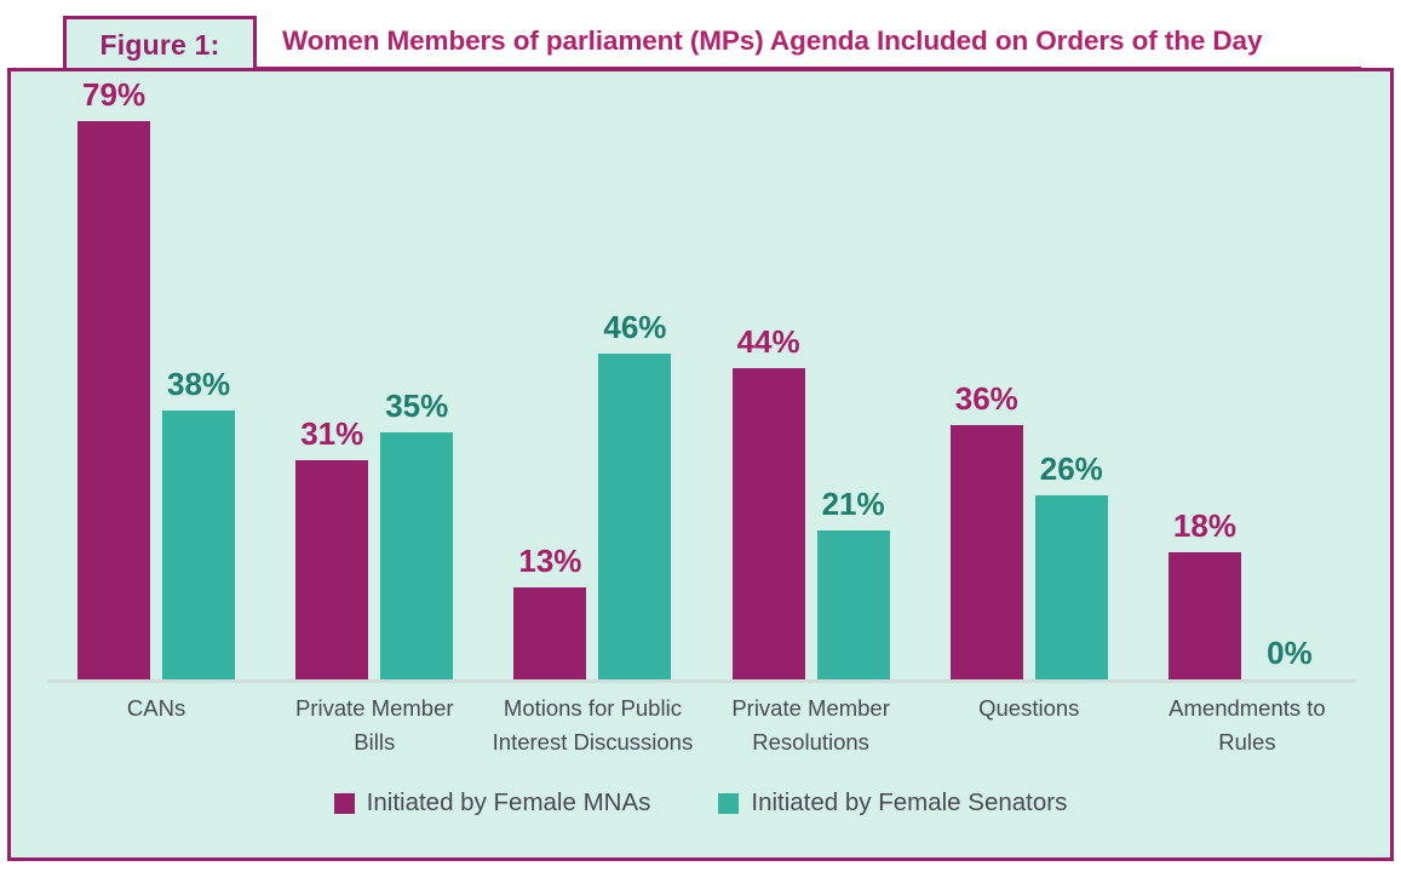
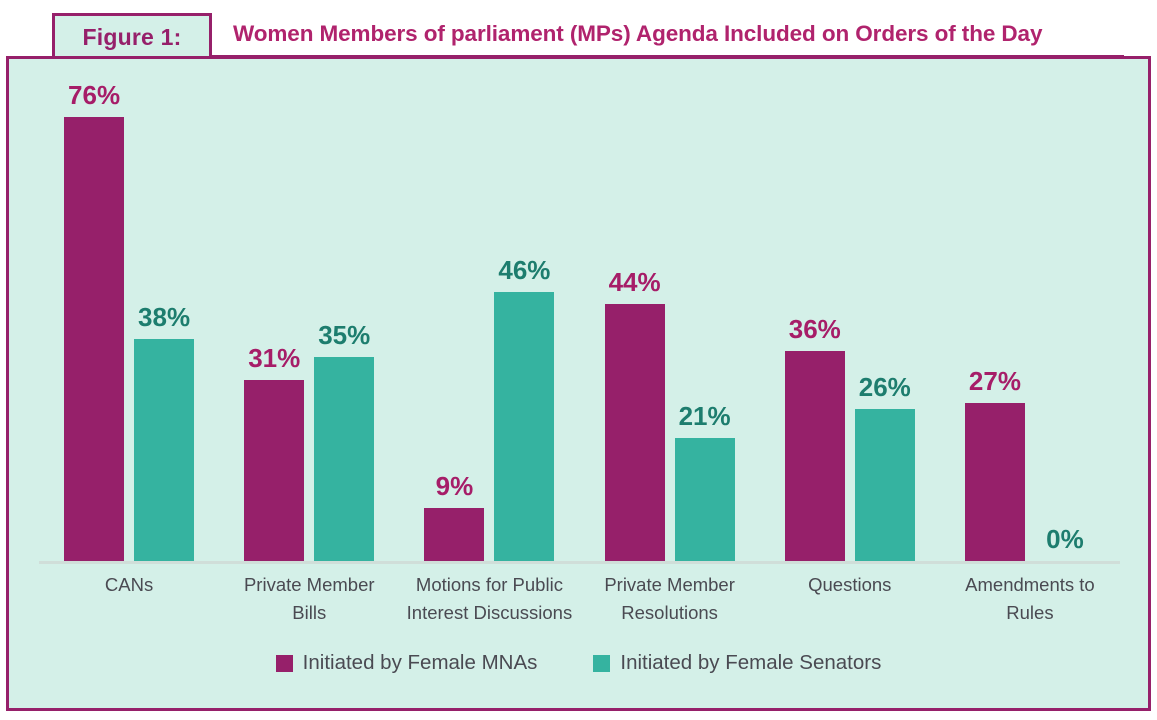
Initiated by Female MNAs/CANs: 79% -> 76%
Initiated by Female MNAs/Motions for Public Interest Discussions: 13% -> 9%
Initiated by Female MNAs/Amendments to Rules: 18% -> 27%
